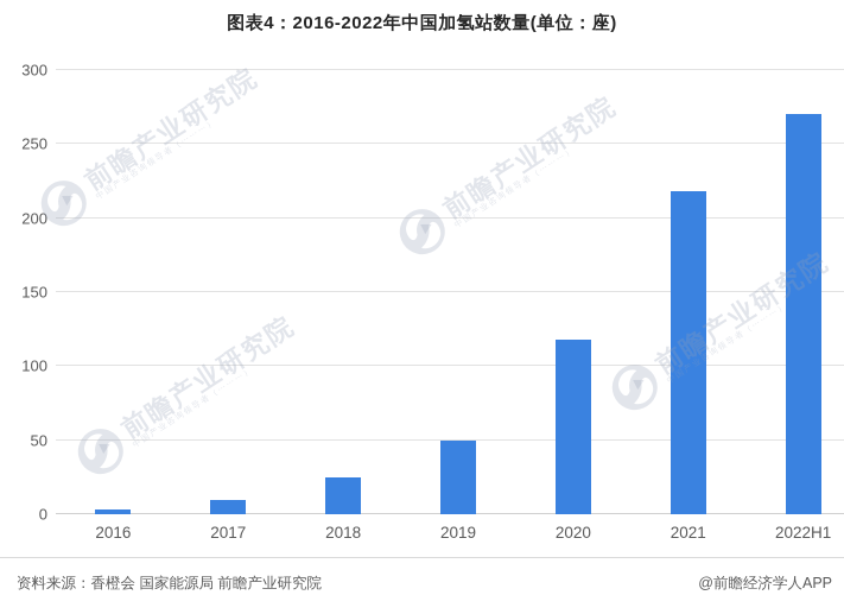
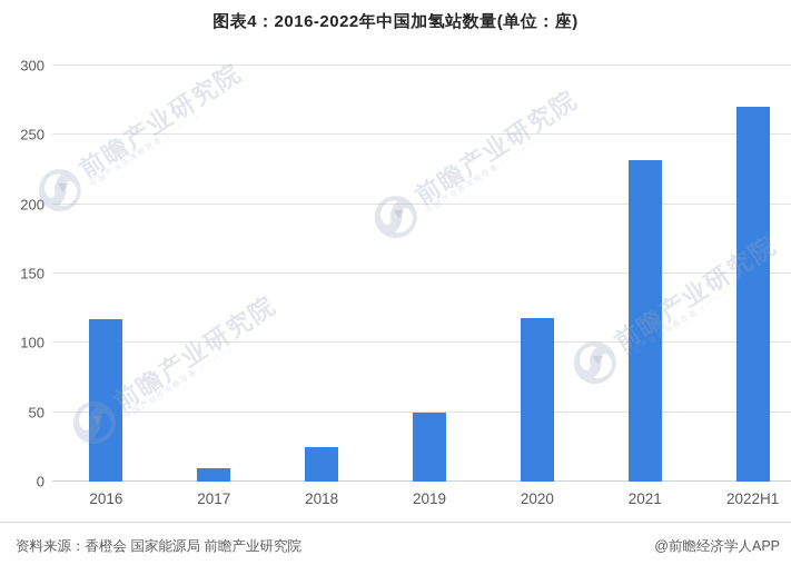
2016: 3 -> 117
2021: 218 -> 232
